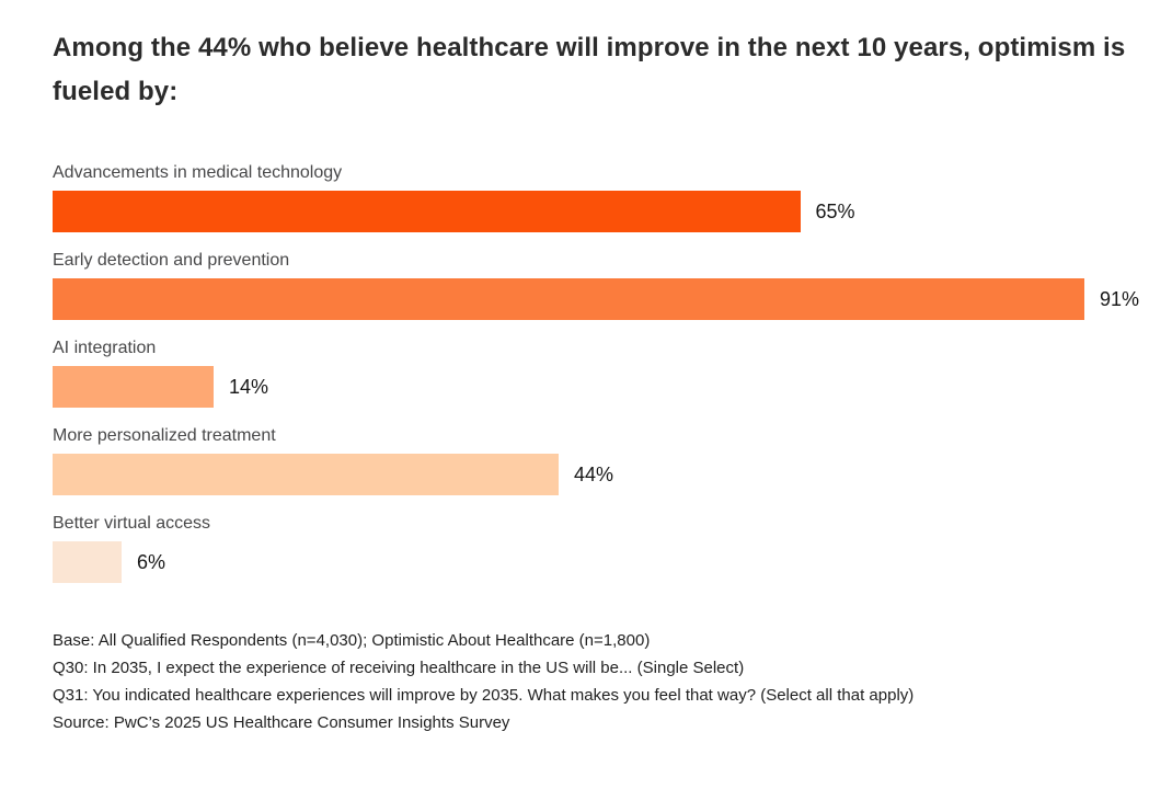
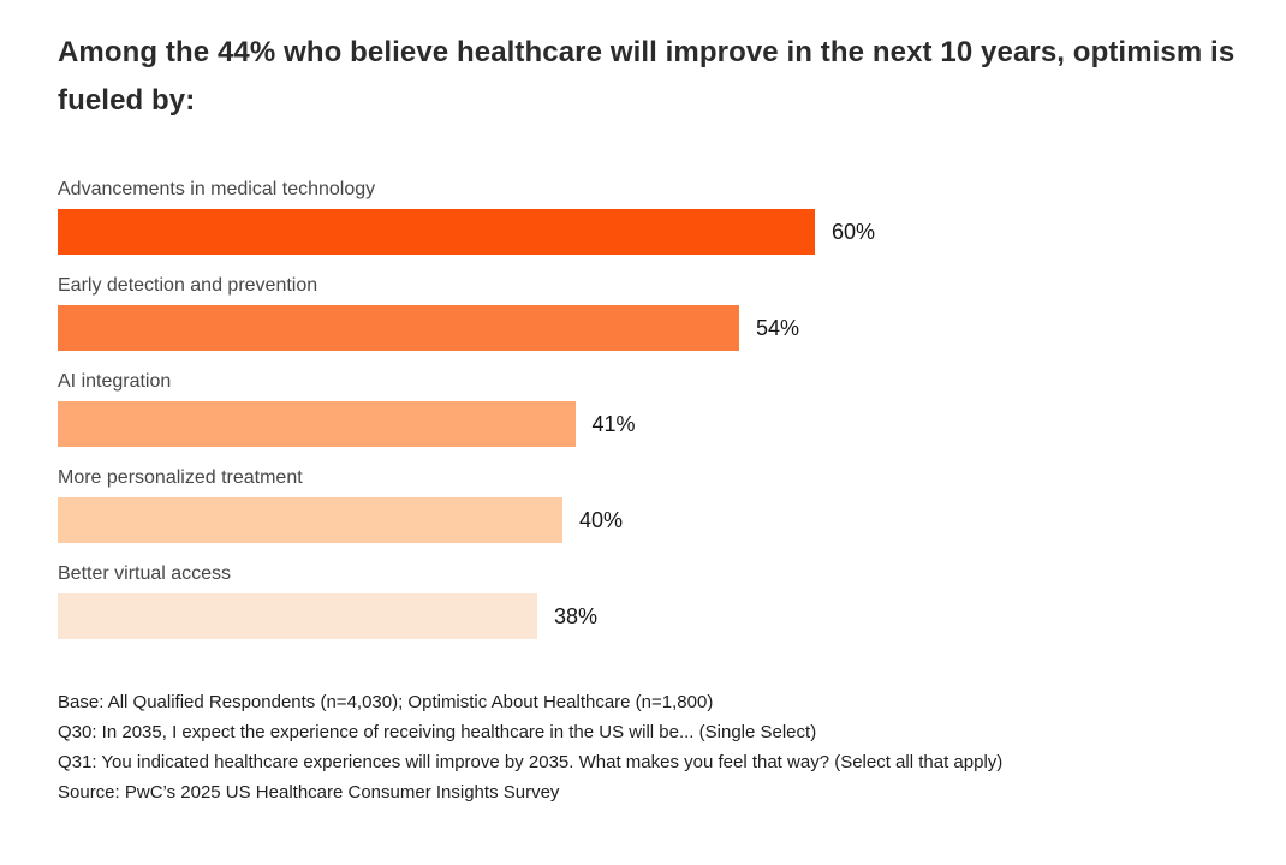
Advancements in medical technology: 65% -> 60%
Early detection and prevention: 91% -> 54%
AI integration: 14% -> 41%
More personalized treatment: 44% -> 40%
Better virtual access: 6% -> 38%
